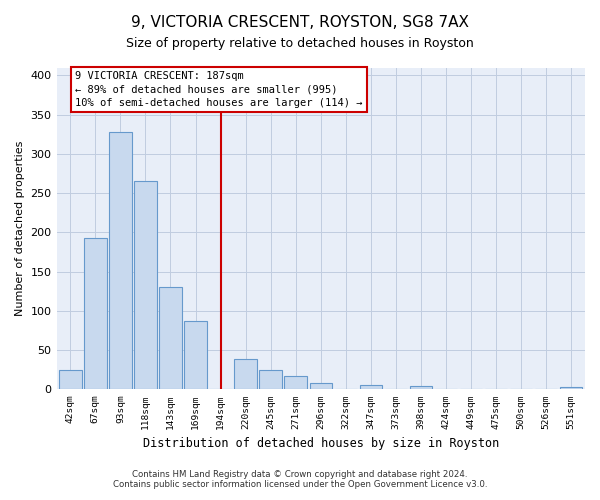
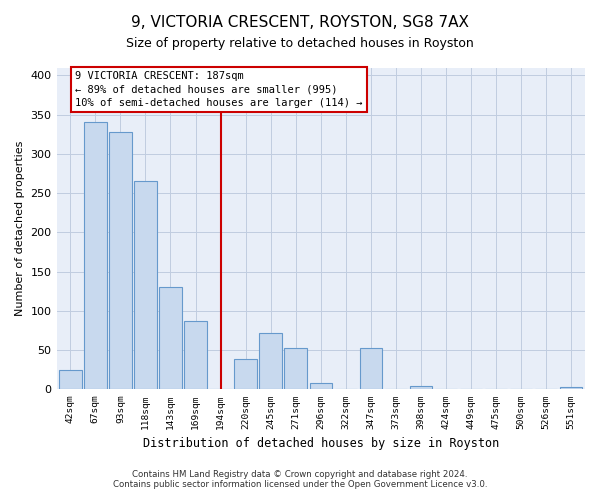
67sqm: 193 -> 340
245sqm: 25 -> 72
271sqm: 17 -> 52
347sqm: 5 -> 52
